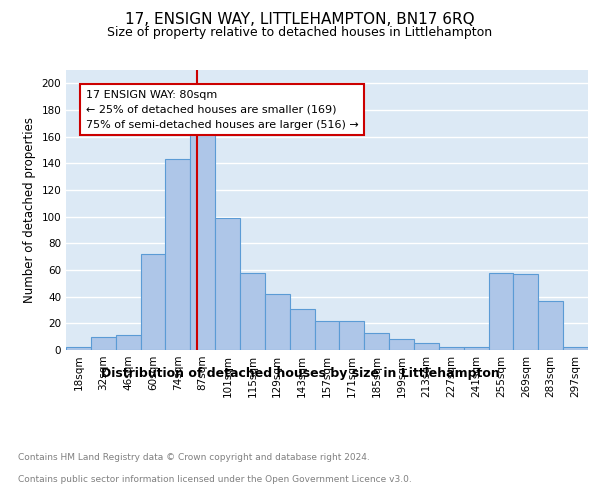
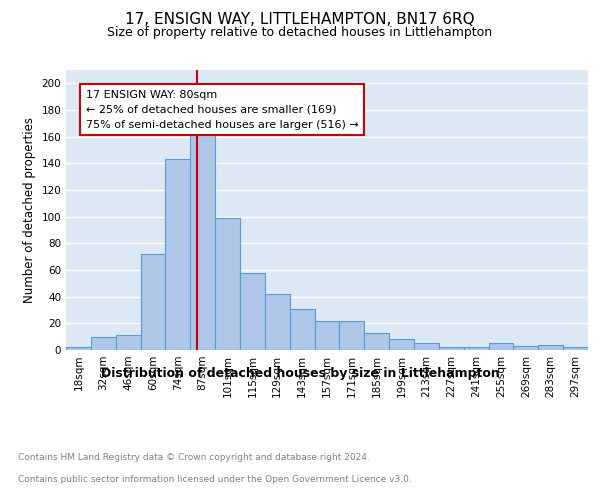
255sqm: 58 -> 5
269sqm: 57 -> 3
283sqm: 37 -> 4
